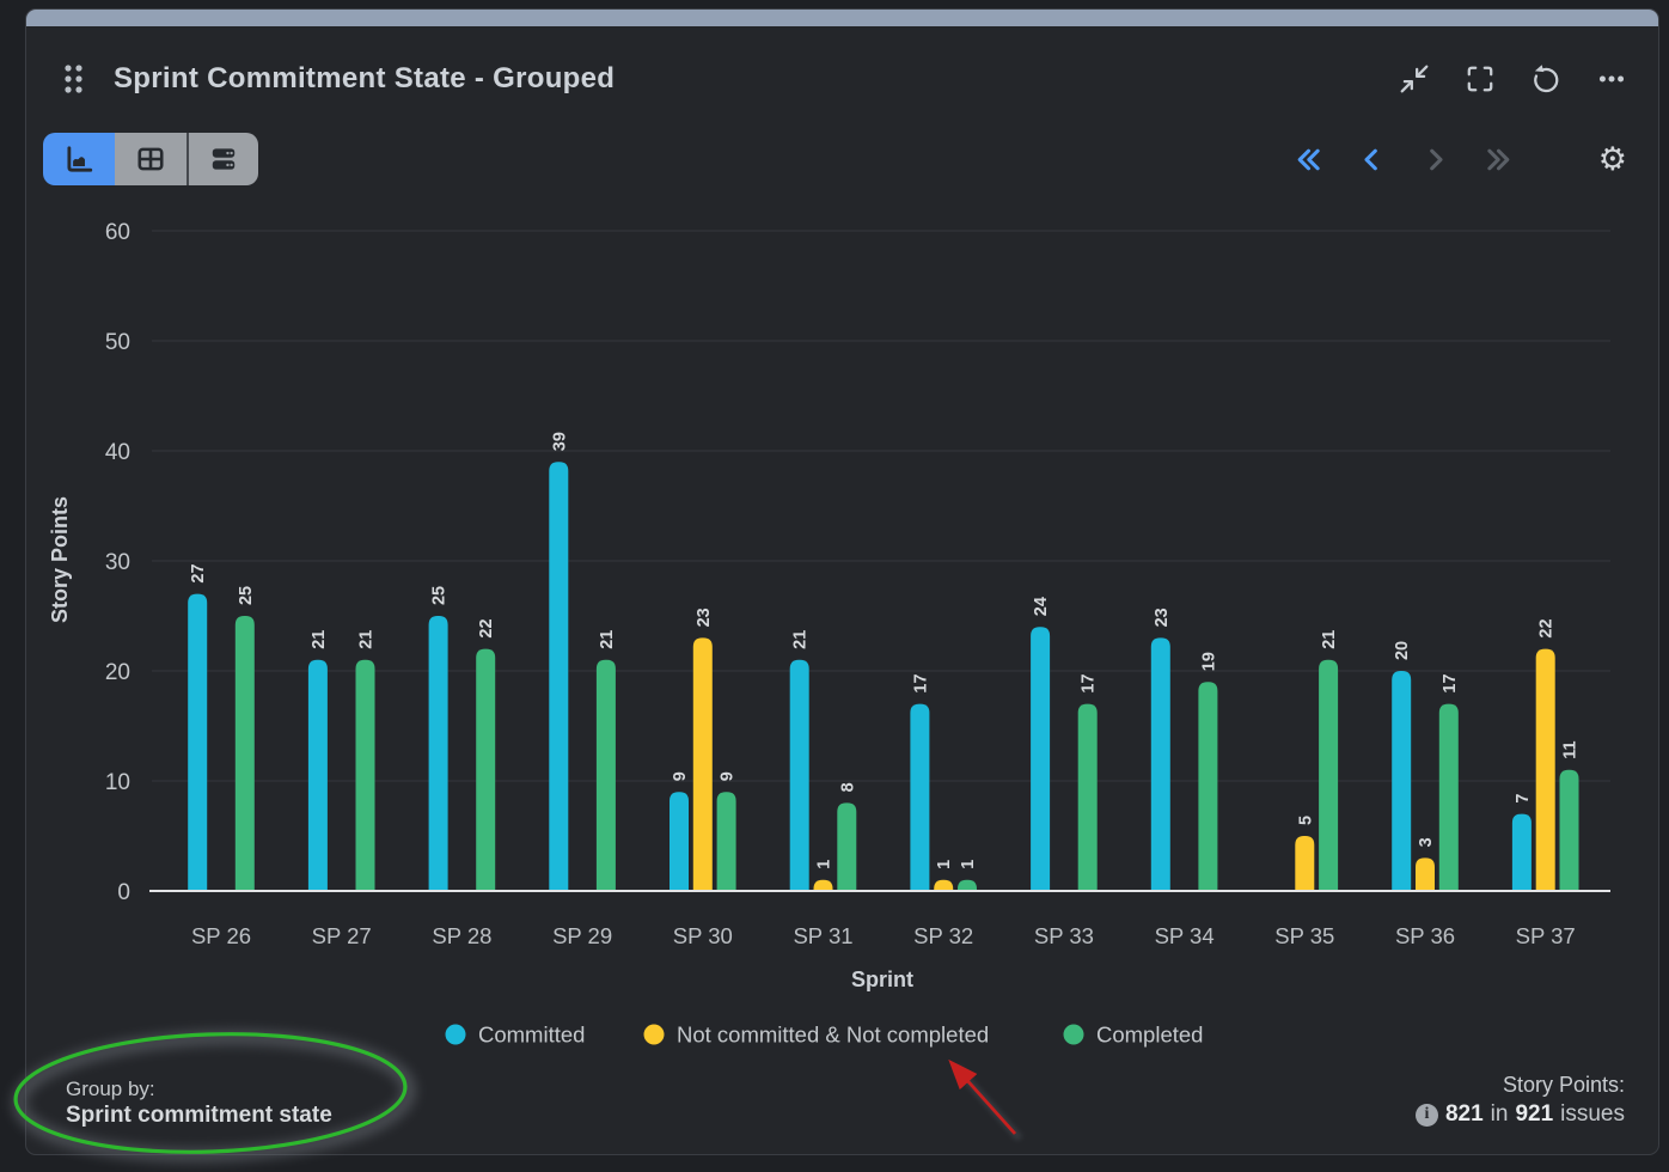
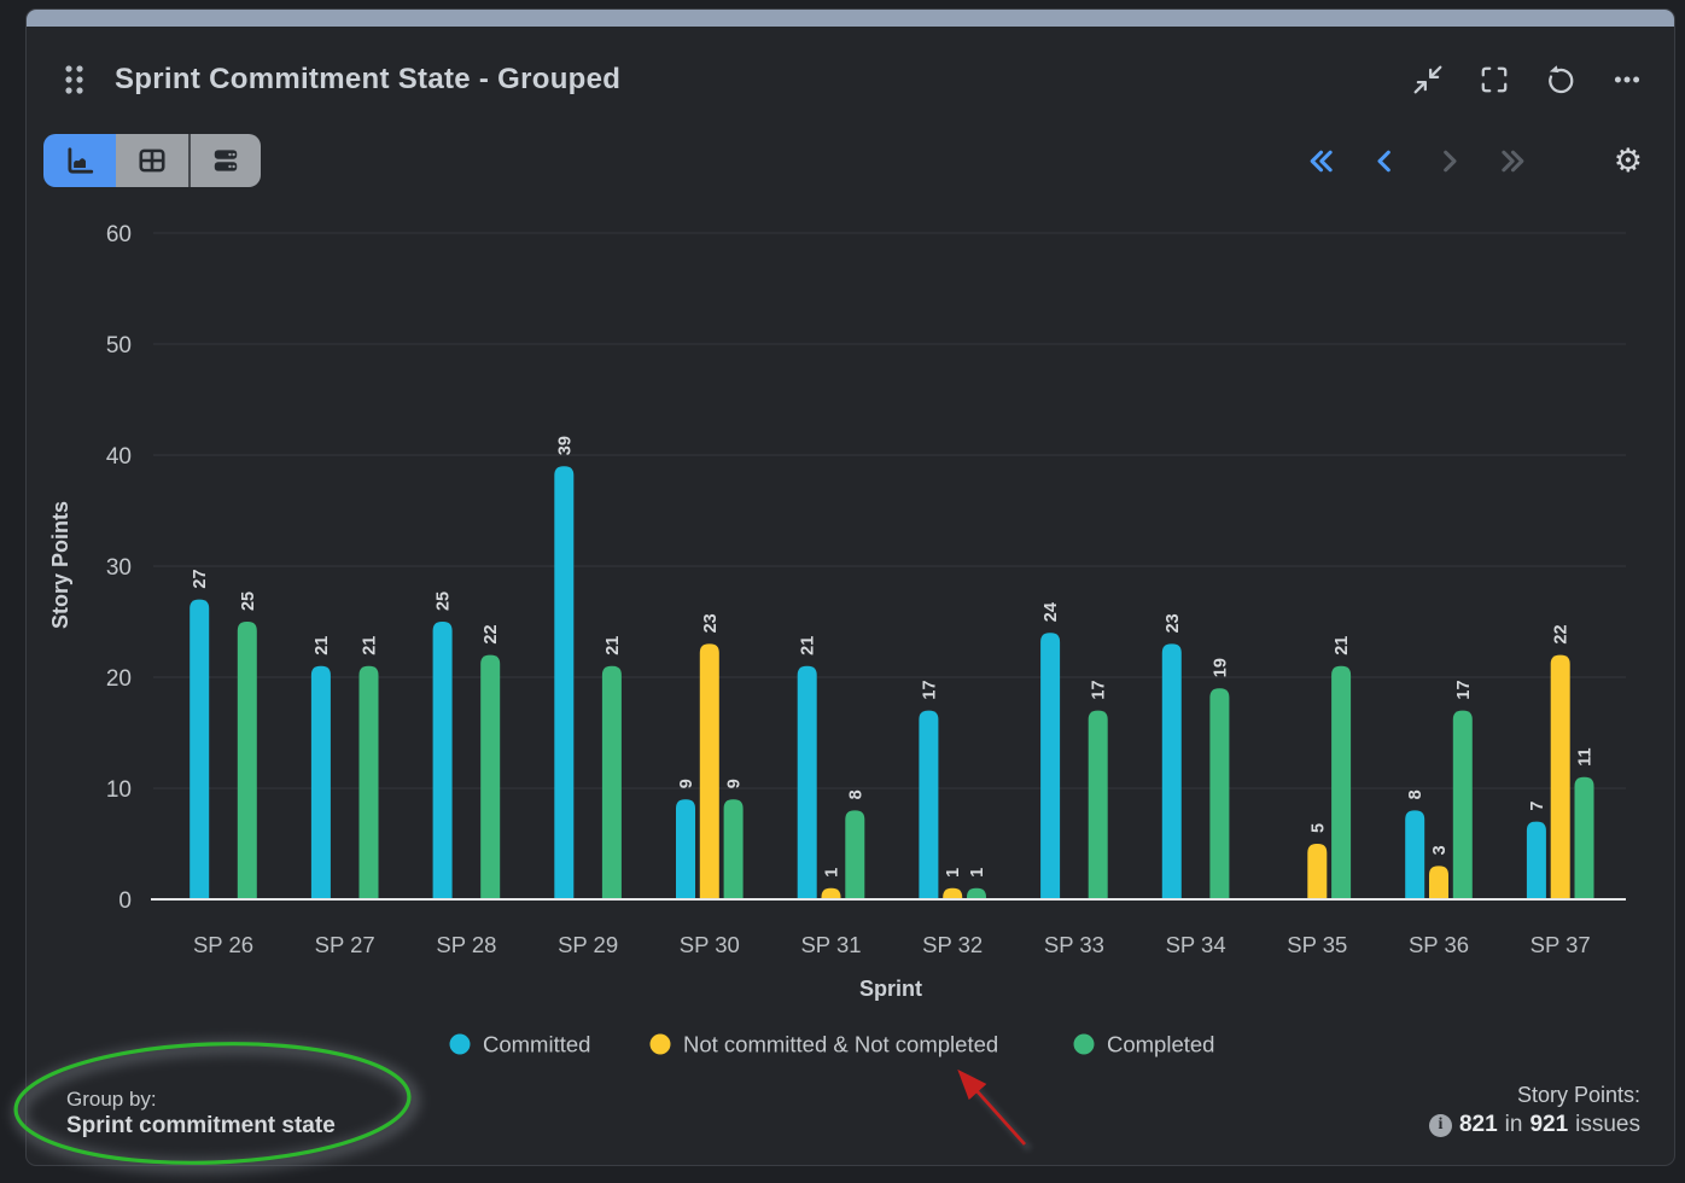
Committed/SP 36: 20 -> 8
